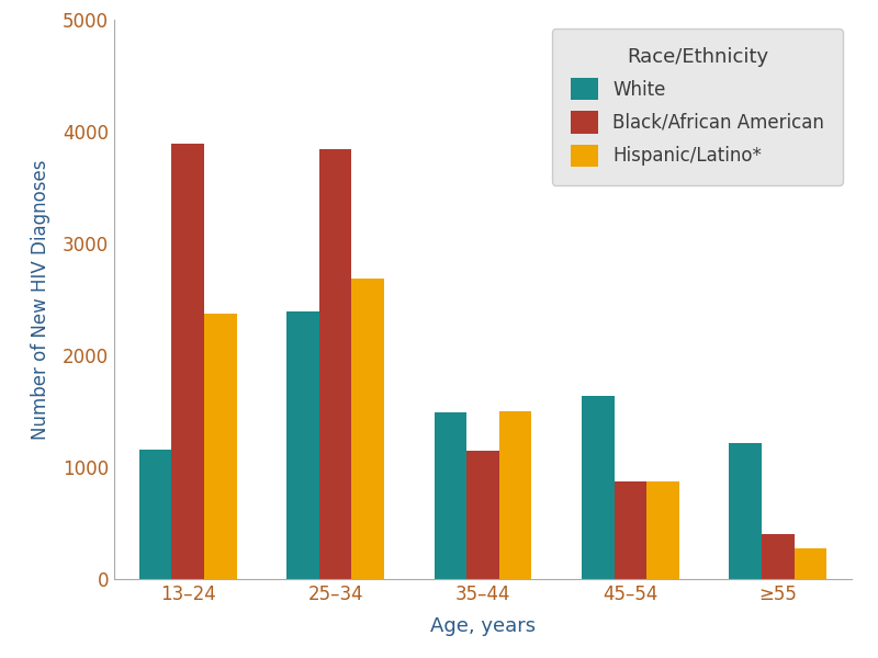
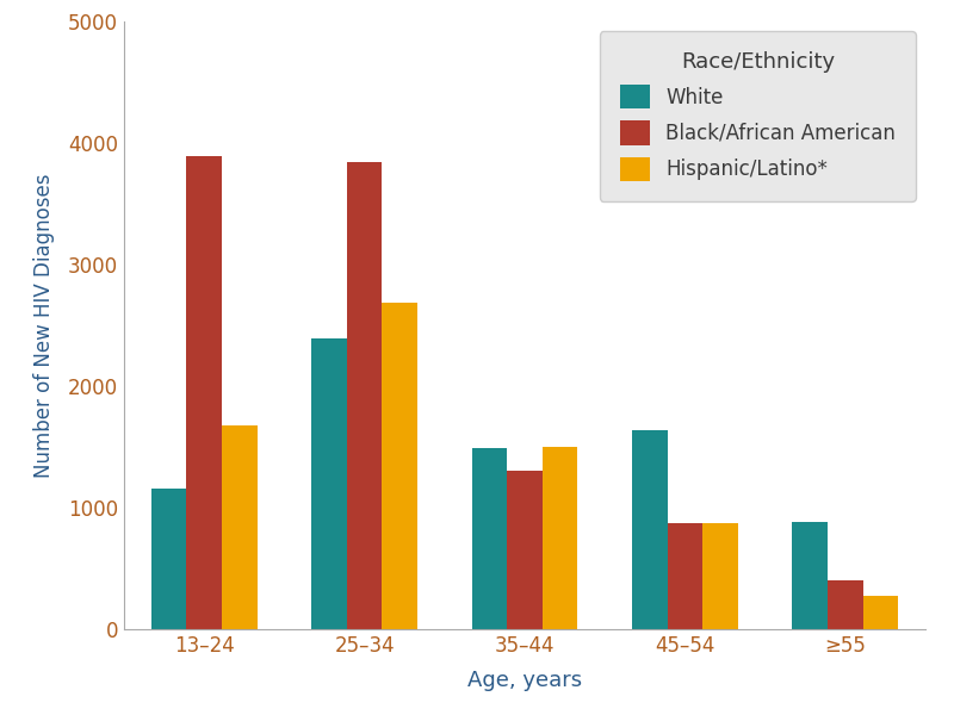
Hispanic/Latino*/13–24: 2370 -> 1670
Black/African American/35–44: 1150 -> 1300
White/≥55: 1220 -> 890
